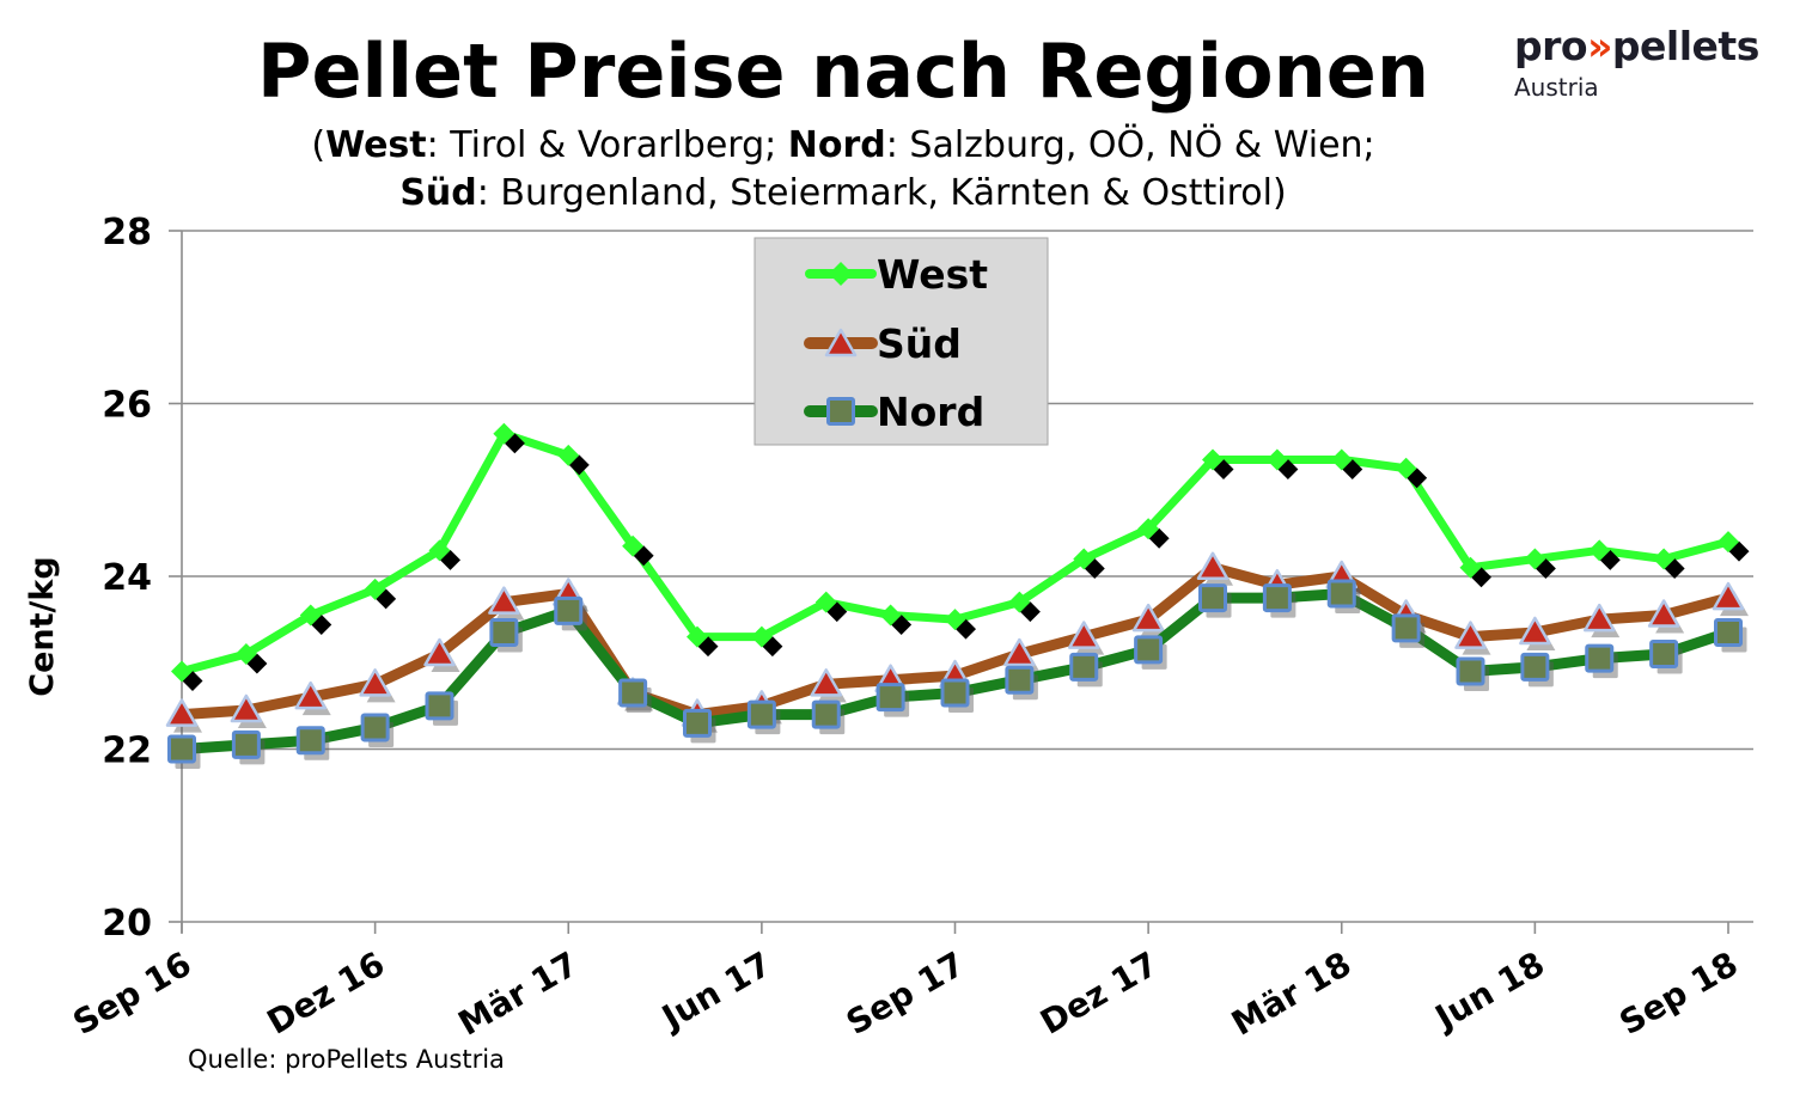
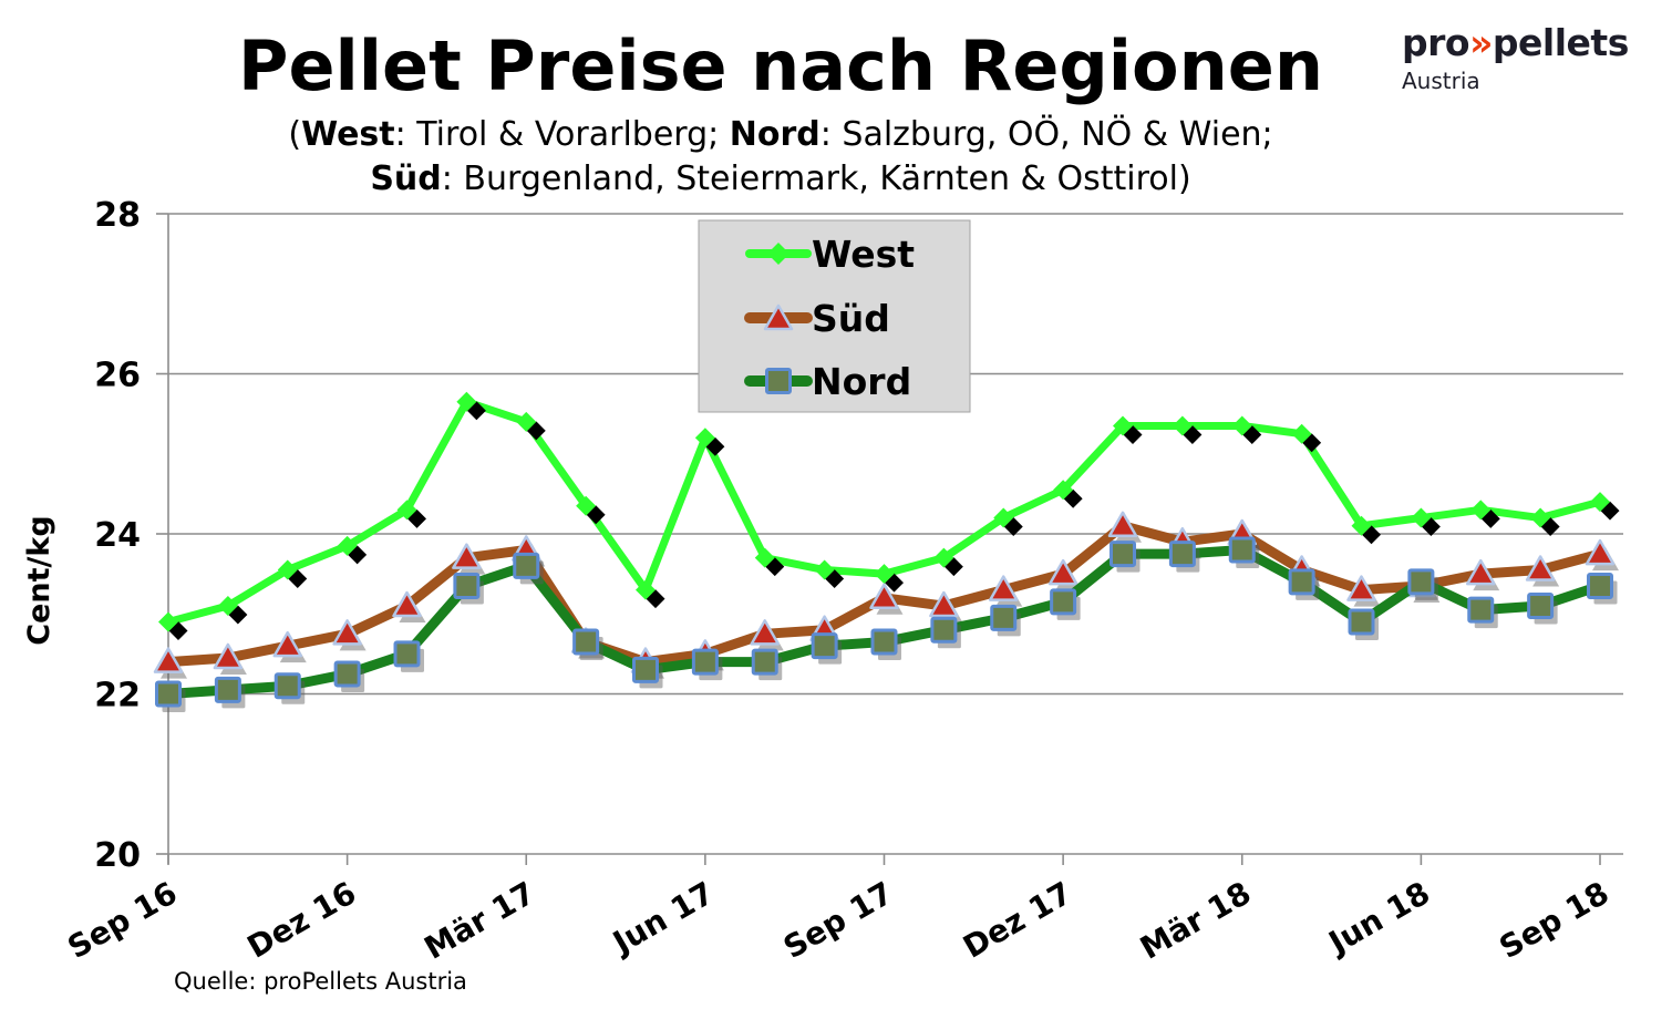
West/Jun 17: 23.3 -> 25.2
Süd/Sep 17: 22.9 -> 23.2
Nord/Jun 18: 22.9 -> 23.4
